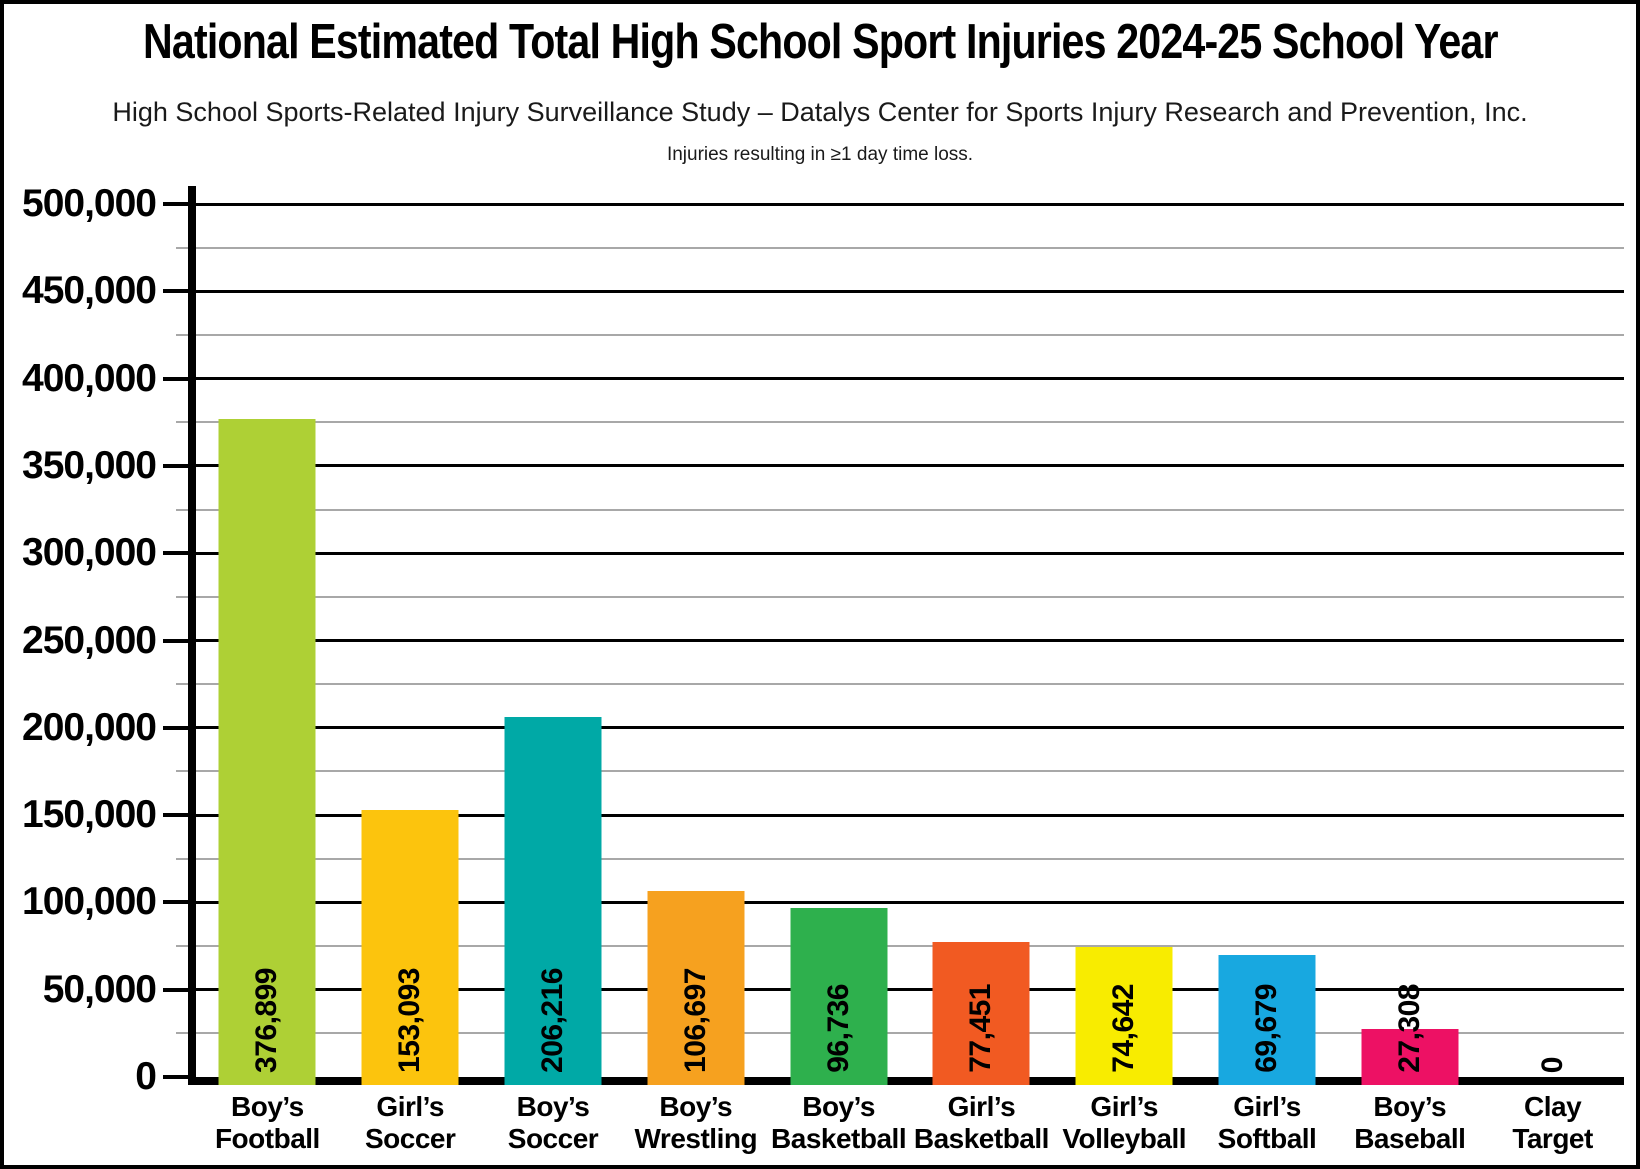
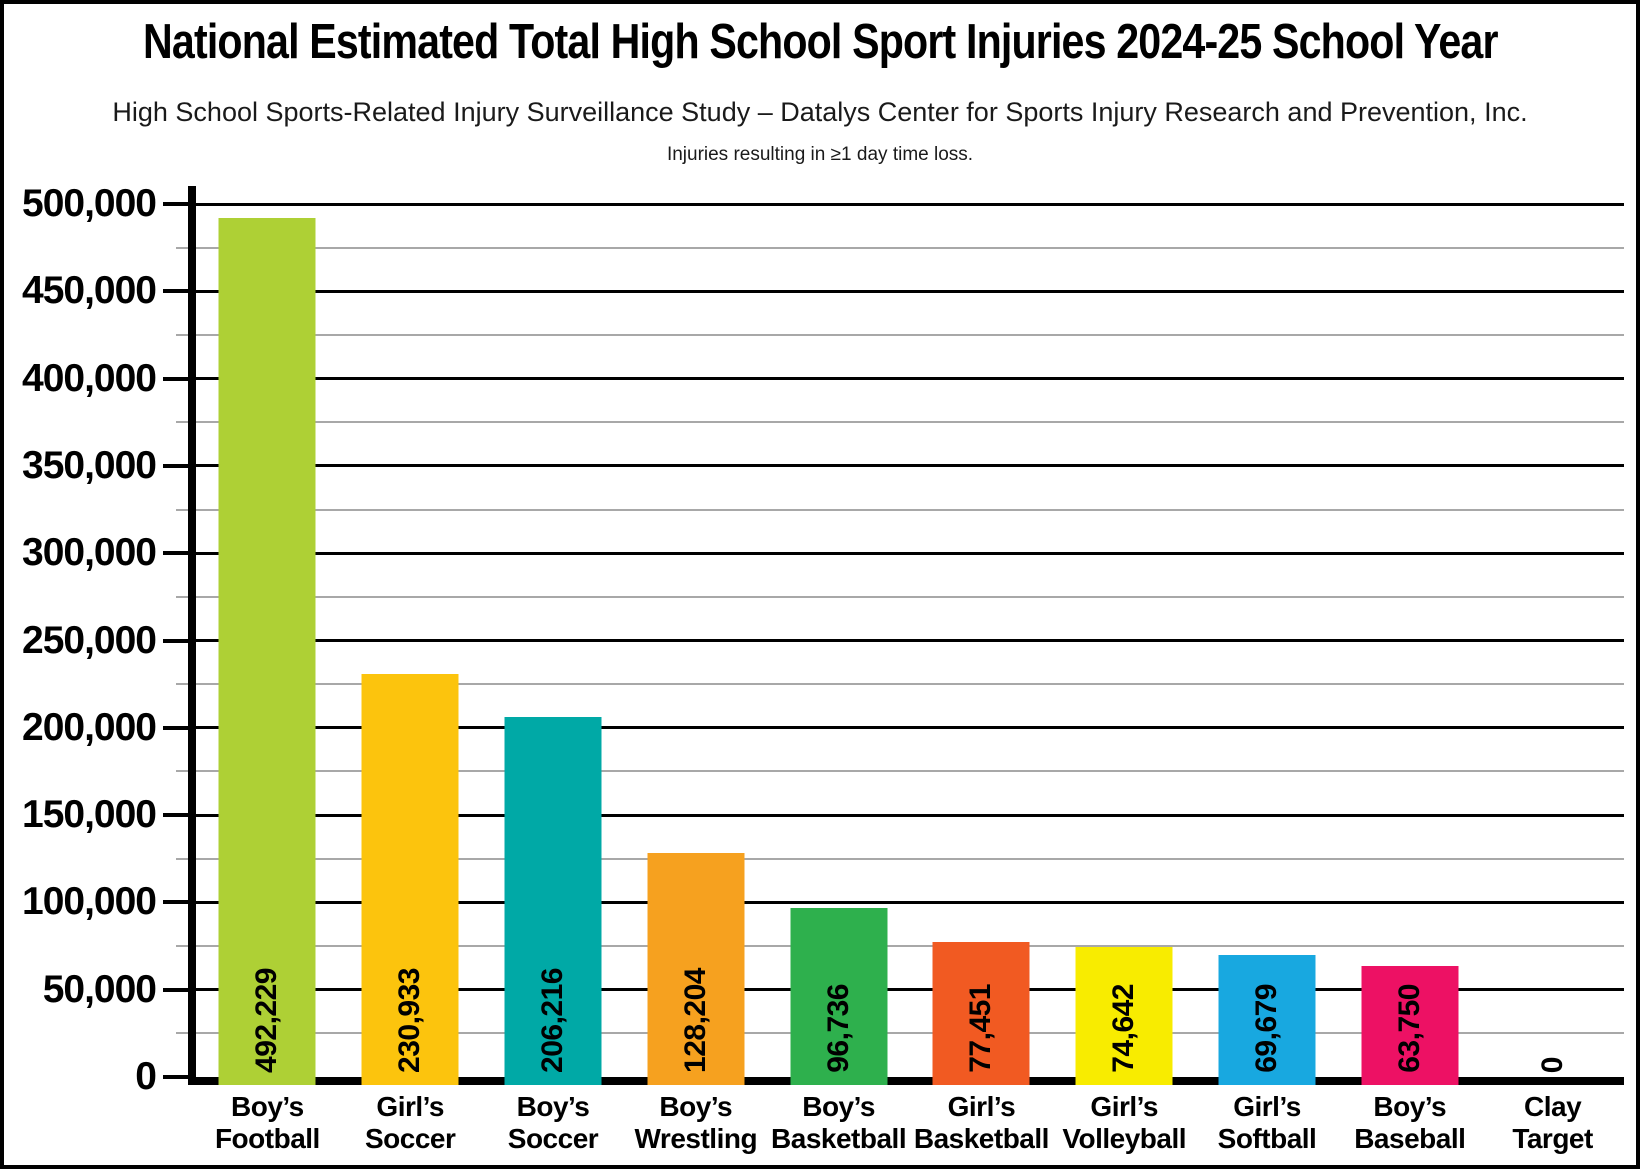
Boy’s Football: 376,899 -> 492,229
Girl’s Soccer: 153,093 -> 230,933
Boy’s Wrestling: 106,697 -> 128,204
Boy’s Baseball: 27,308 -> 63,750
